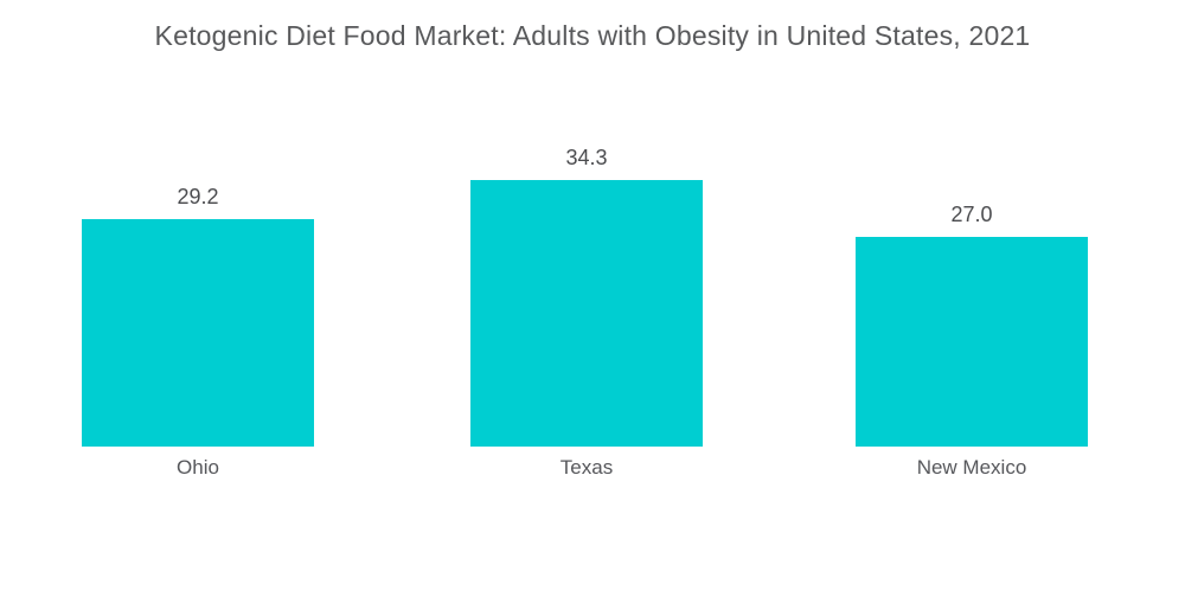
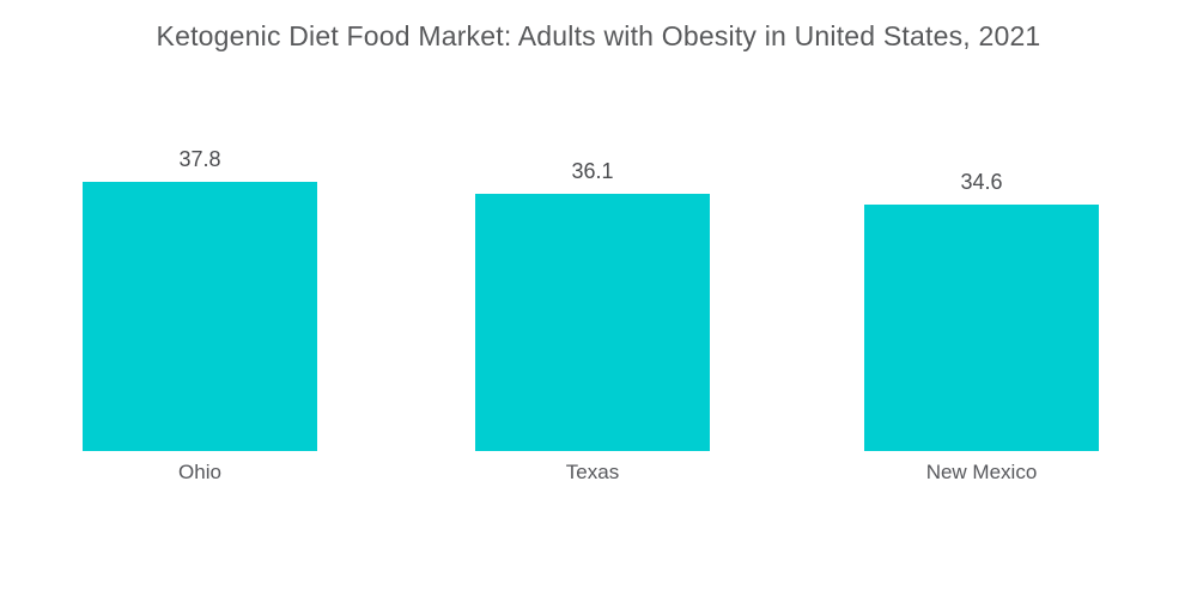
Ohio: 29.2 -> 37.8
Texas: 34.3 -> 36.1
New Mexico: 27.0 -> 34.6
